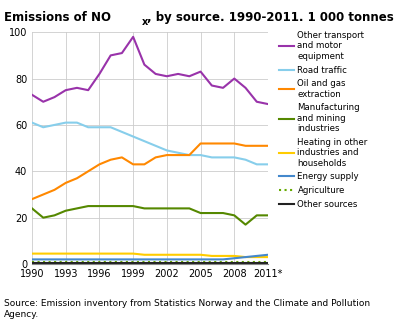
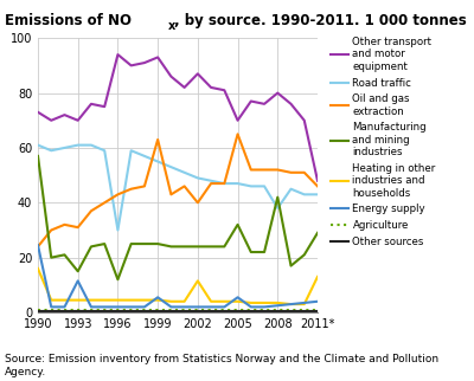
Oil and gas extraction/1990: 28 -> 24
Manufacturing and mining industries/1990: 24 -> 57
Heating in other industries and households/1990: 4.5 -> 16.0
Energy supply/1990: 2.0 -> 24.5
Other transport and motor equipment/1993: 75 -> 70
Oil and gas extraction/1993: 35 -> 31
Manufacturing and mining industries/1993: 23 -> 15
Energy supply/1993: 2.0 -> 11.5
Other transport and motor equipment/1996: 82 -> 94
Road traffic/1996: 59 -> 30
Manufacturing and mining industries/1996: 25 -> 12
Other transport and motor equipment/1999: 98 -> 93
Oil and gas extraction/1999: 43 -> 63
Energy supply/1999: 2.0 -> 5.5
Other transport and motor equipment/2002: 81 -> 87
Oil and gas extraction/2002: 47 -> 40
Heating in other industries and households/2002: 4.0 -> 11.5
Other transport and motor equipment/2005: 83 -> 70
Oil and gas extraction/2005: 52 -> 65
Manufacturing and mining industries/2005: 22 -> 32
Energy supply/2005: 2.0 -> 5.5
Road traffic/2008: 46 -> 38
Manufacturing and mining industries/2008: 21 -> 42
Other transport and motor equipment/2011*: 69 -> 48
Oil and gas extraction/2011*: 51 -> 46
Manufacturing and mining industries/2011*: 21 -> 29
Heating in other industries and households/2011*: 3.0 -> 13.0
